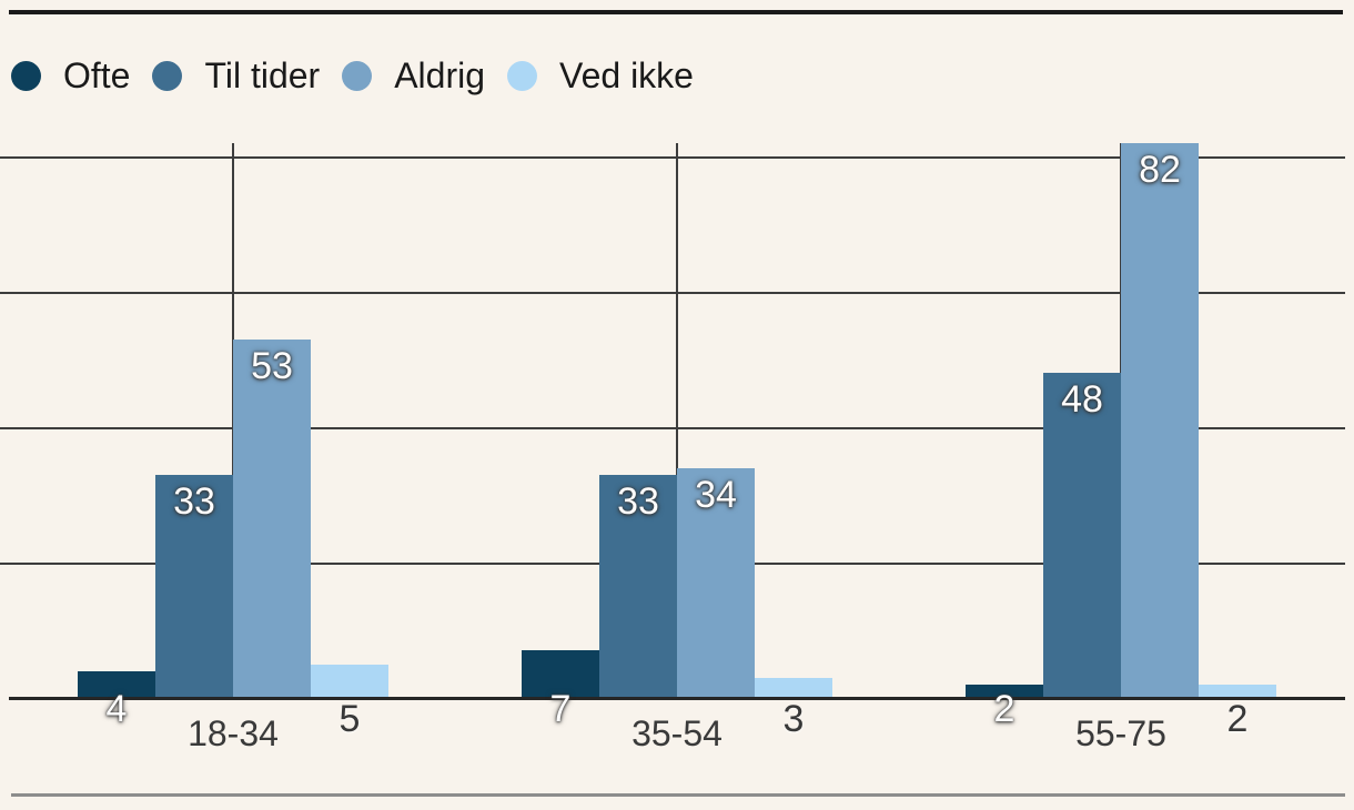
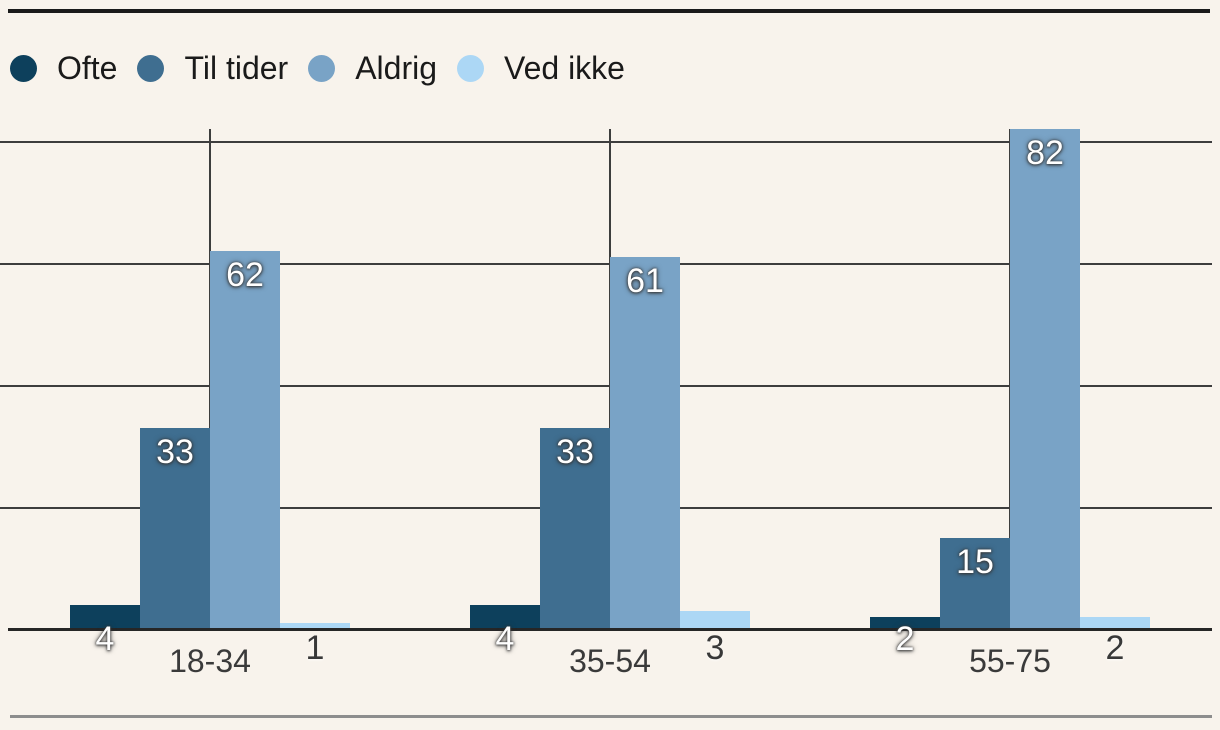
Aldrig/18-34: 53 -> 62
Ved ikke/18-34: 5 -> 1
Ofte/35-54: 7 -> 4
Aldrig/35-54: 34 -> 61
Til tider/55-75: 48 -> 15
